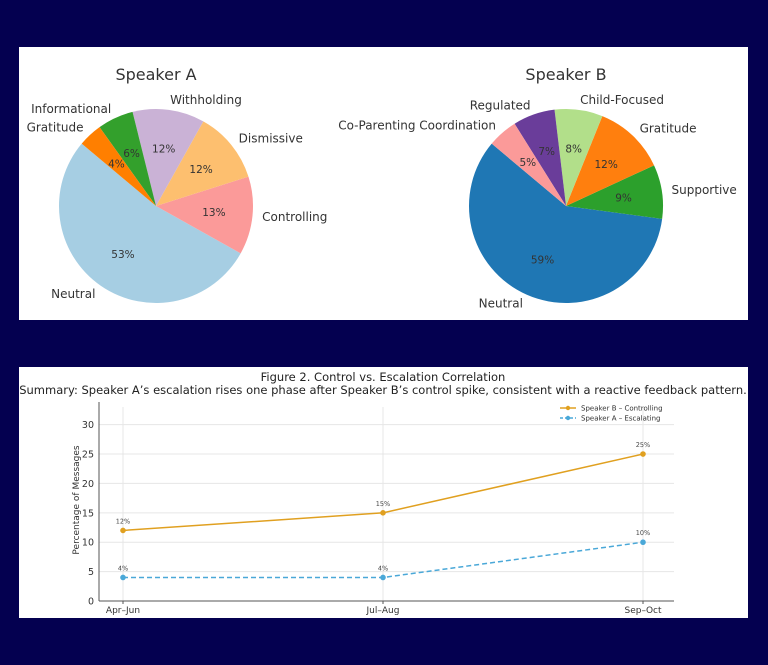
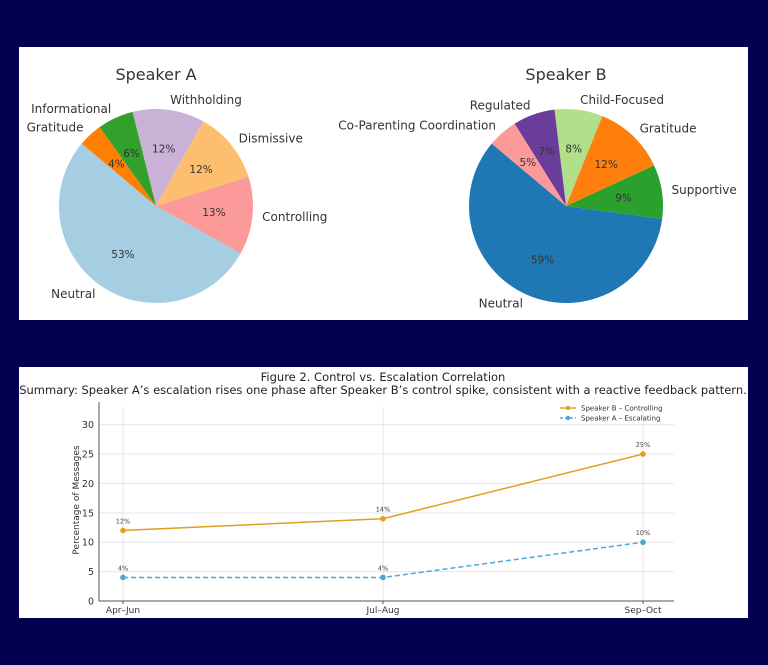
Figure 2. Control vs. Escalation Correlation/Speaker B – Controlling/Jul–Aug: 15% -> 14%
